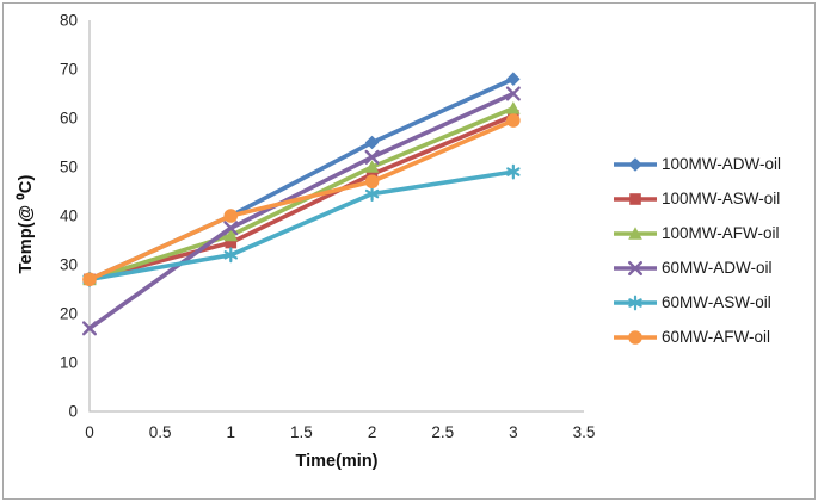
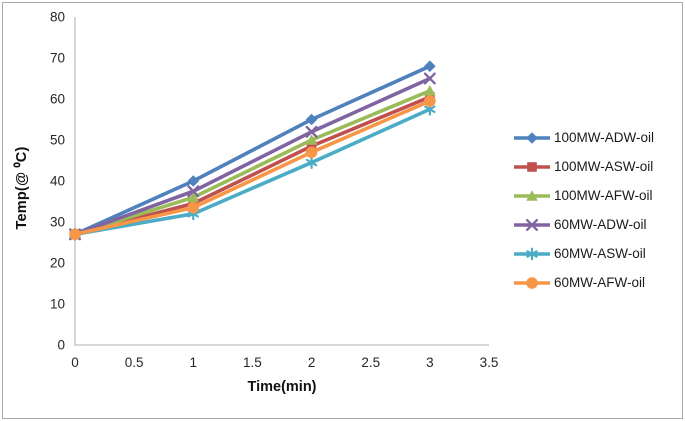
60MW-ADW-oil/0: 17 -> 27
60MW-AFW-oil/1: 40 -> 34
60MW-ASW-oil/3: 49 -> 58
